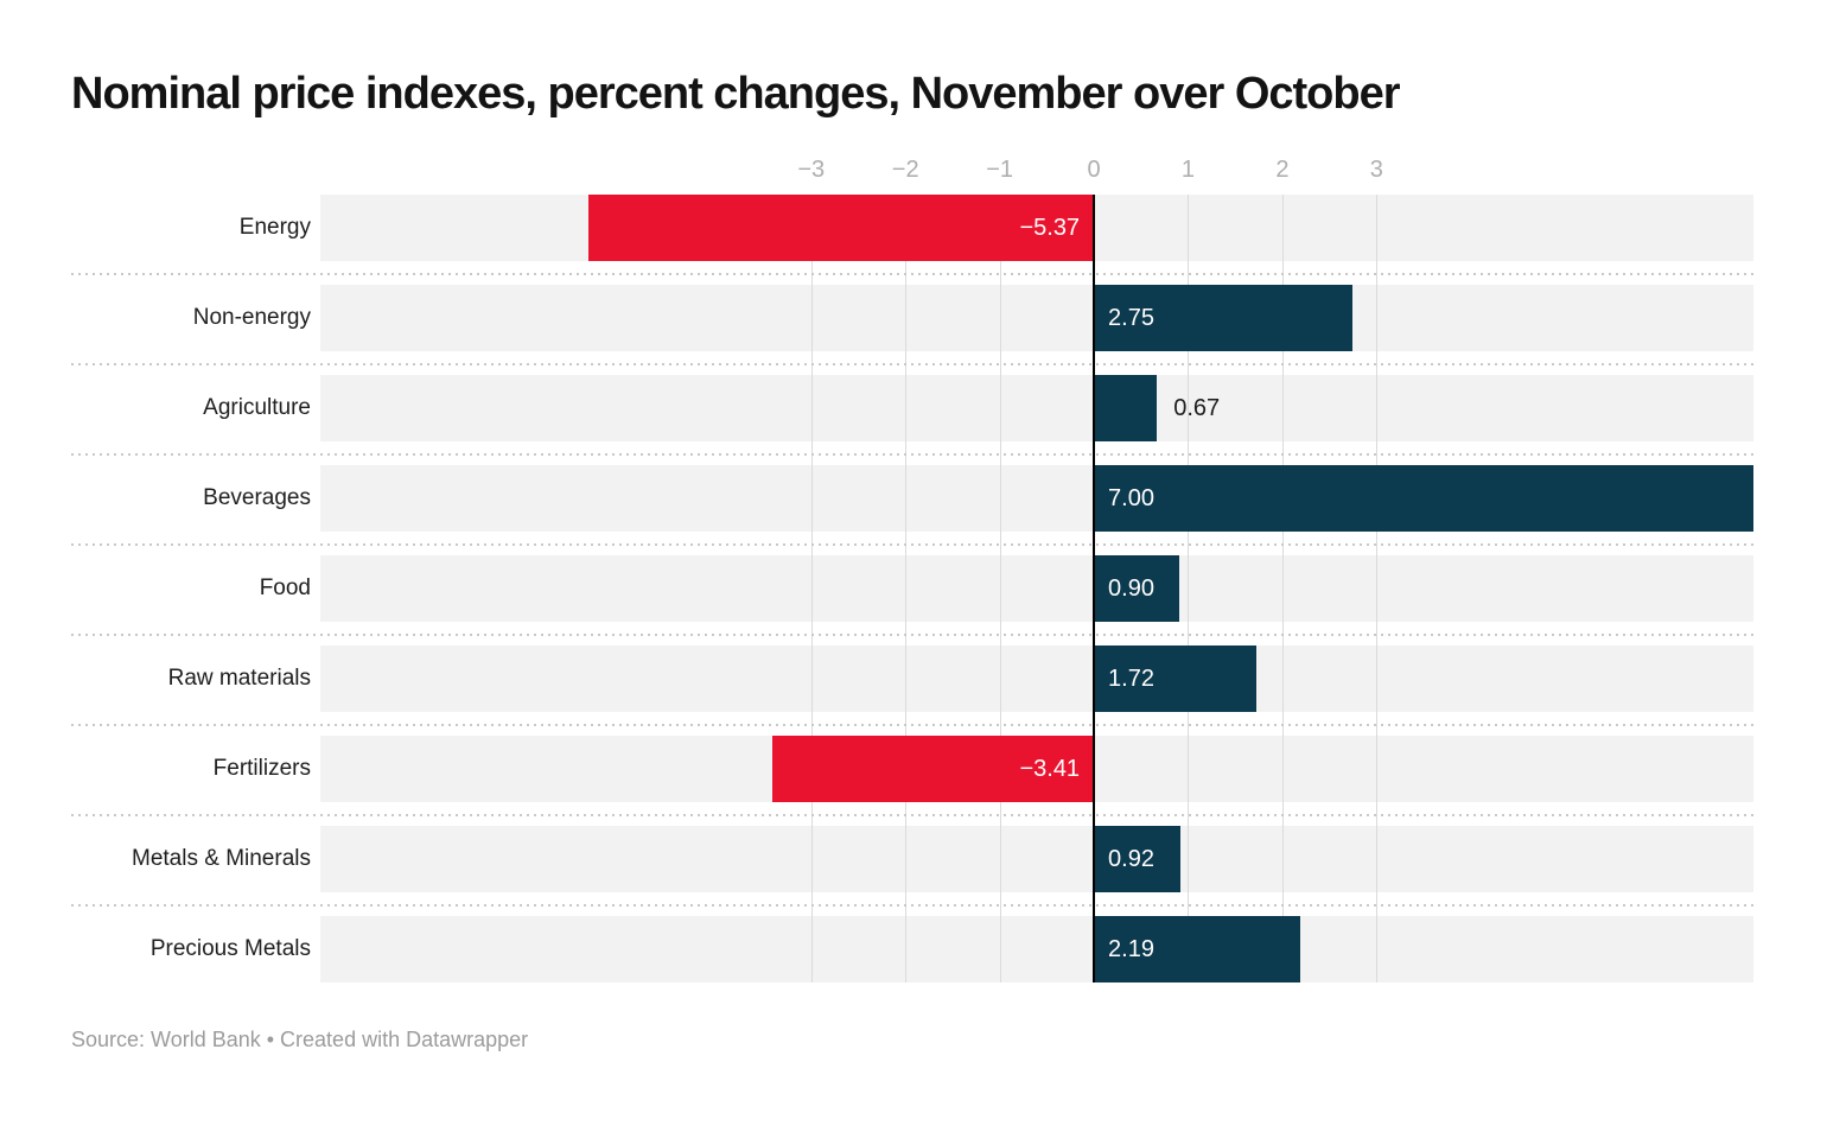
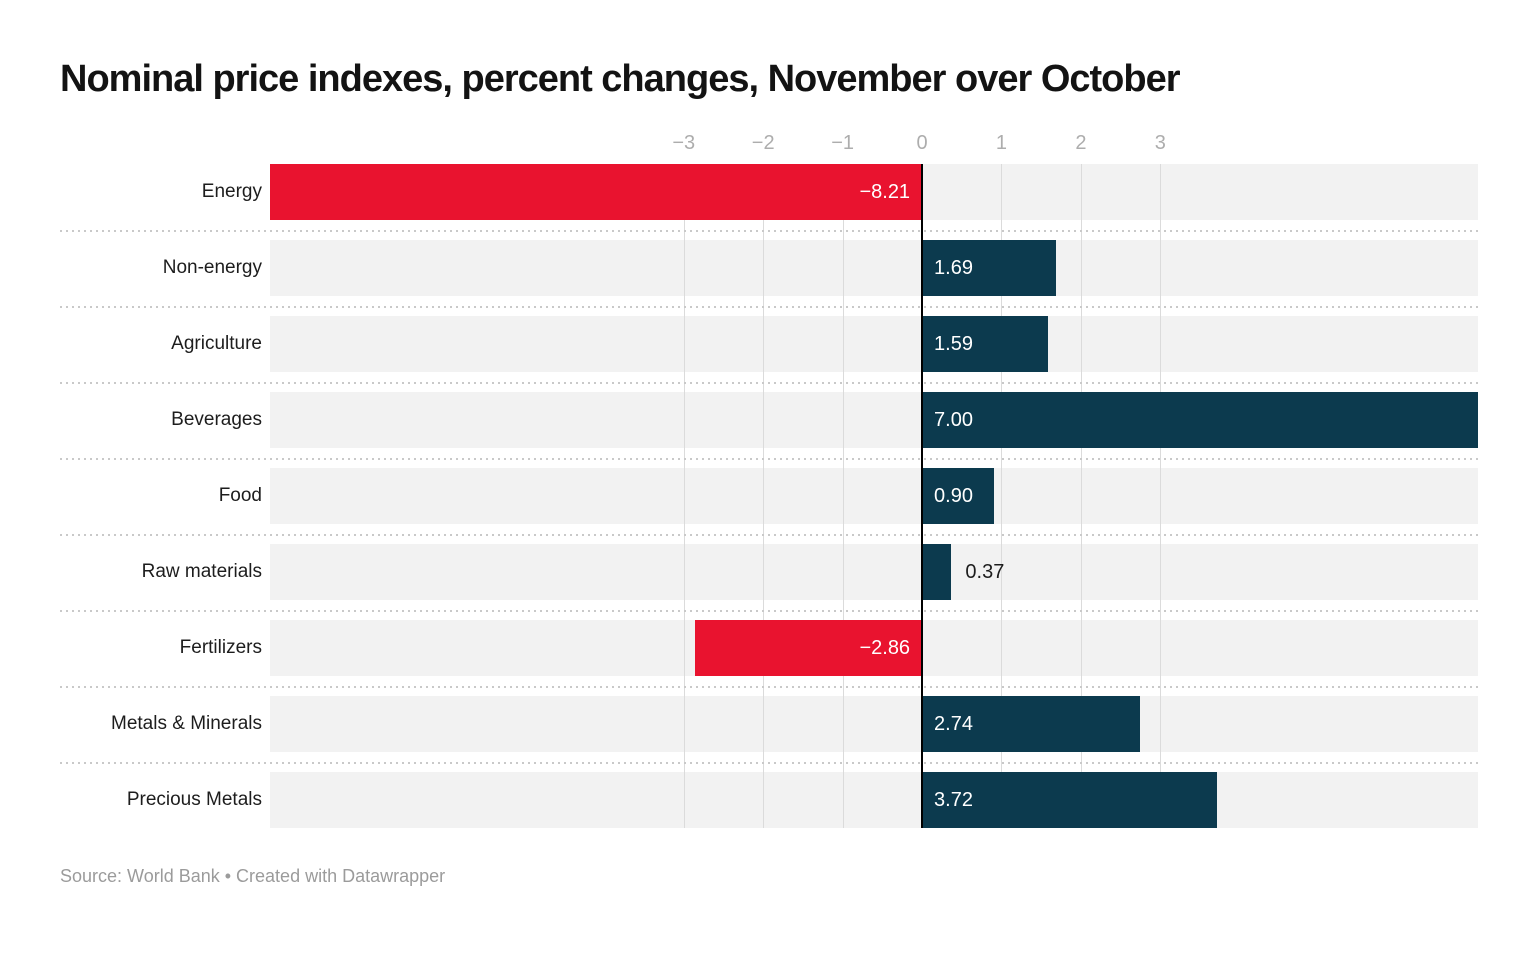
Energy: −5.37 -> −8.21
Non-energy: 2.75 -> 1.69
Agriculture: 0.67 -> 1.59
Raw materials: 1.72 -> 0.37
Fertilizers: −3.41 -> −2.86
Metals & Minerals: 0.92 -> 2.74
Precious Metals: 2.19 -> 3.72
